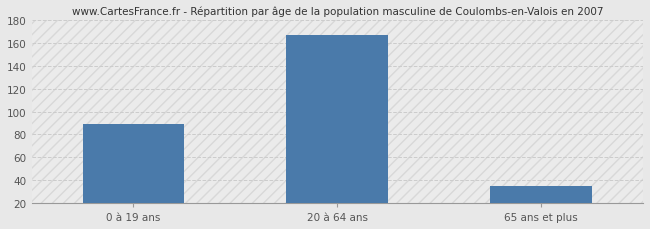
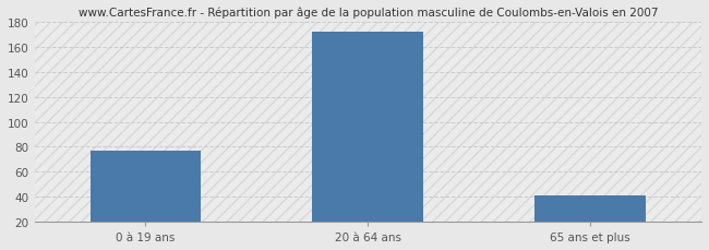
0 à 19 ans: 89 -> 77
20 à 64 ans: 167 -> 172
65 ans et plus: 35 -> 41
